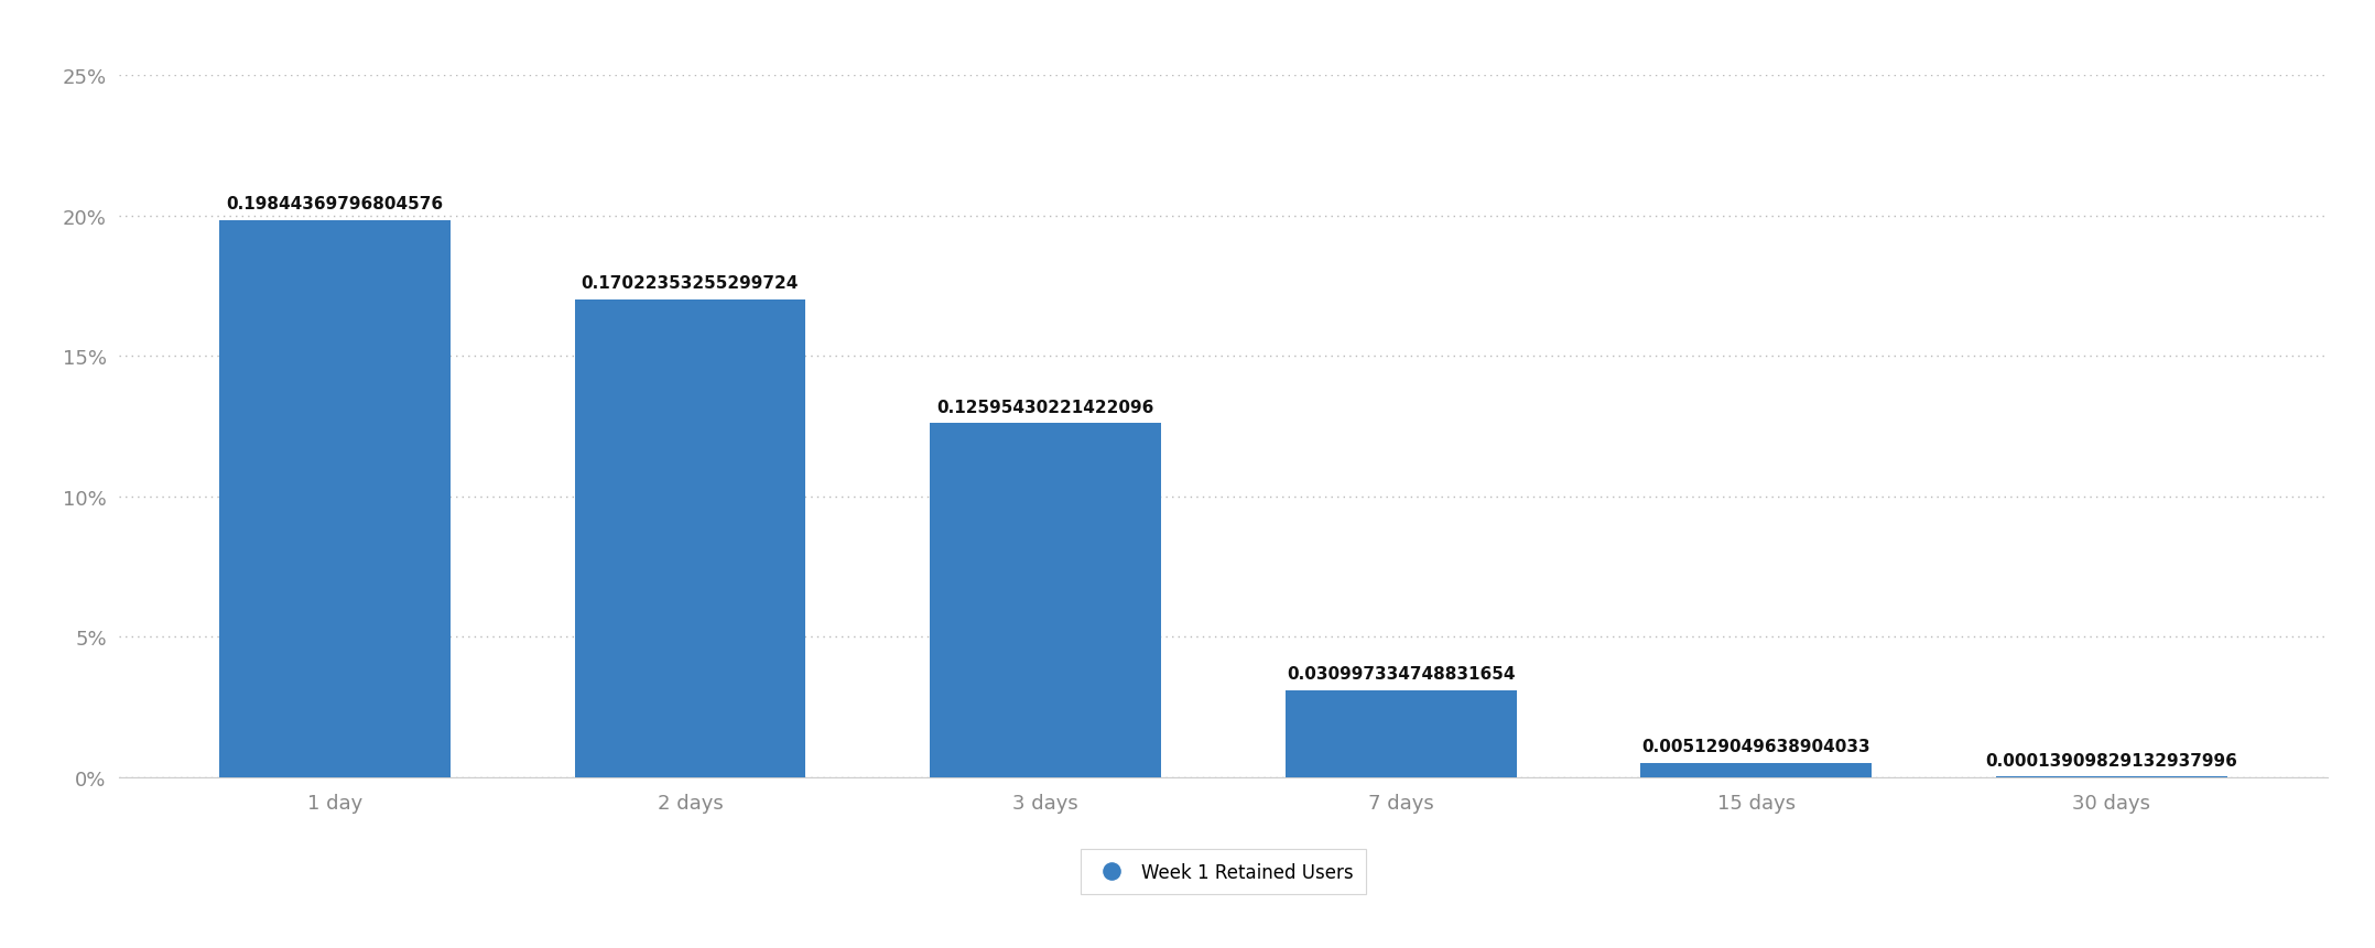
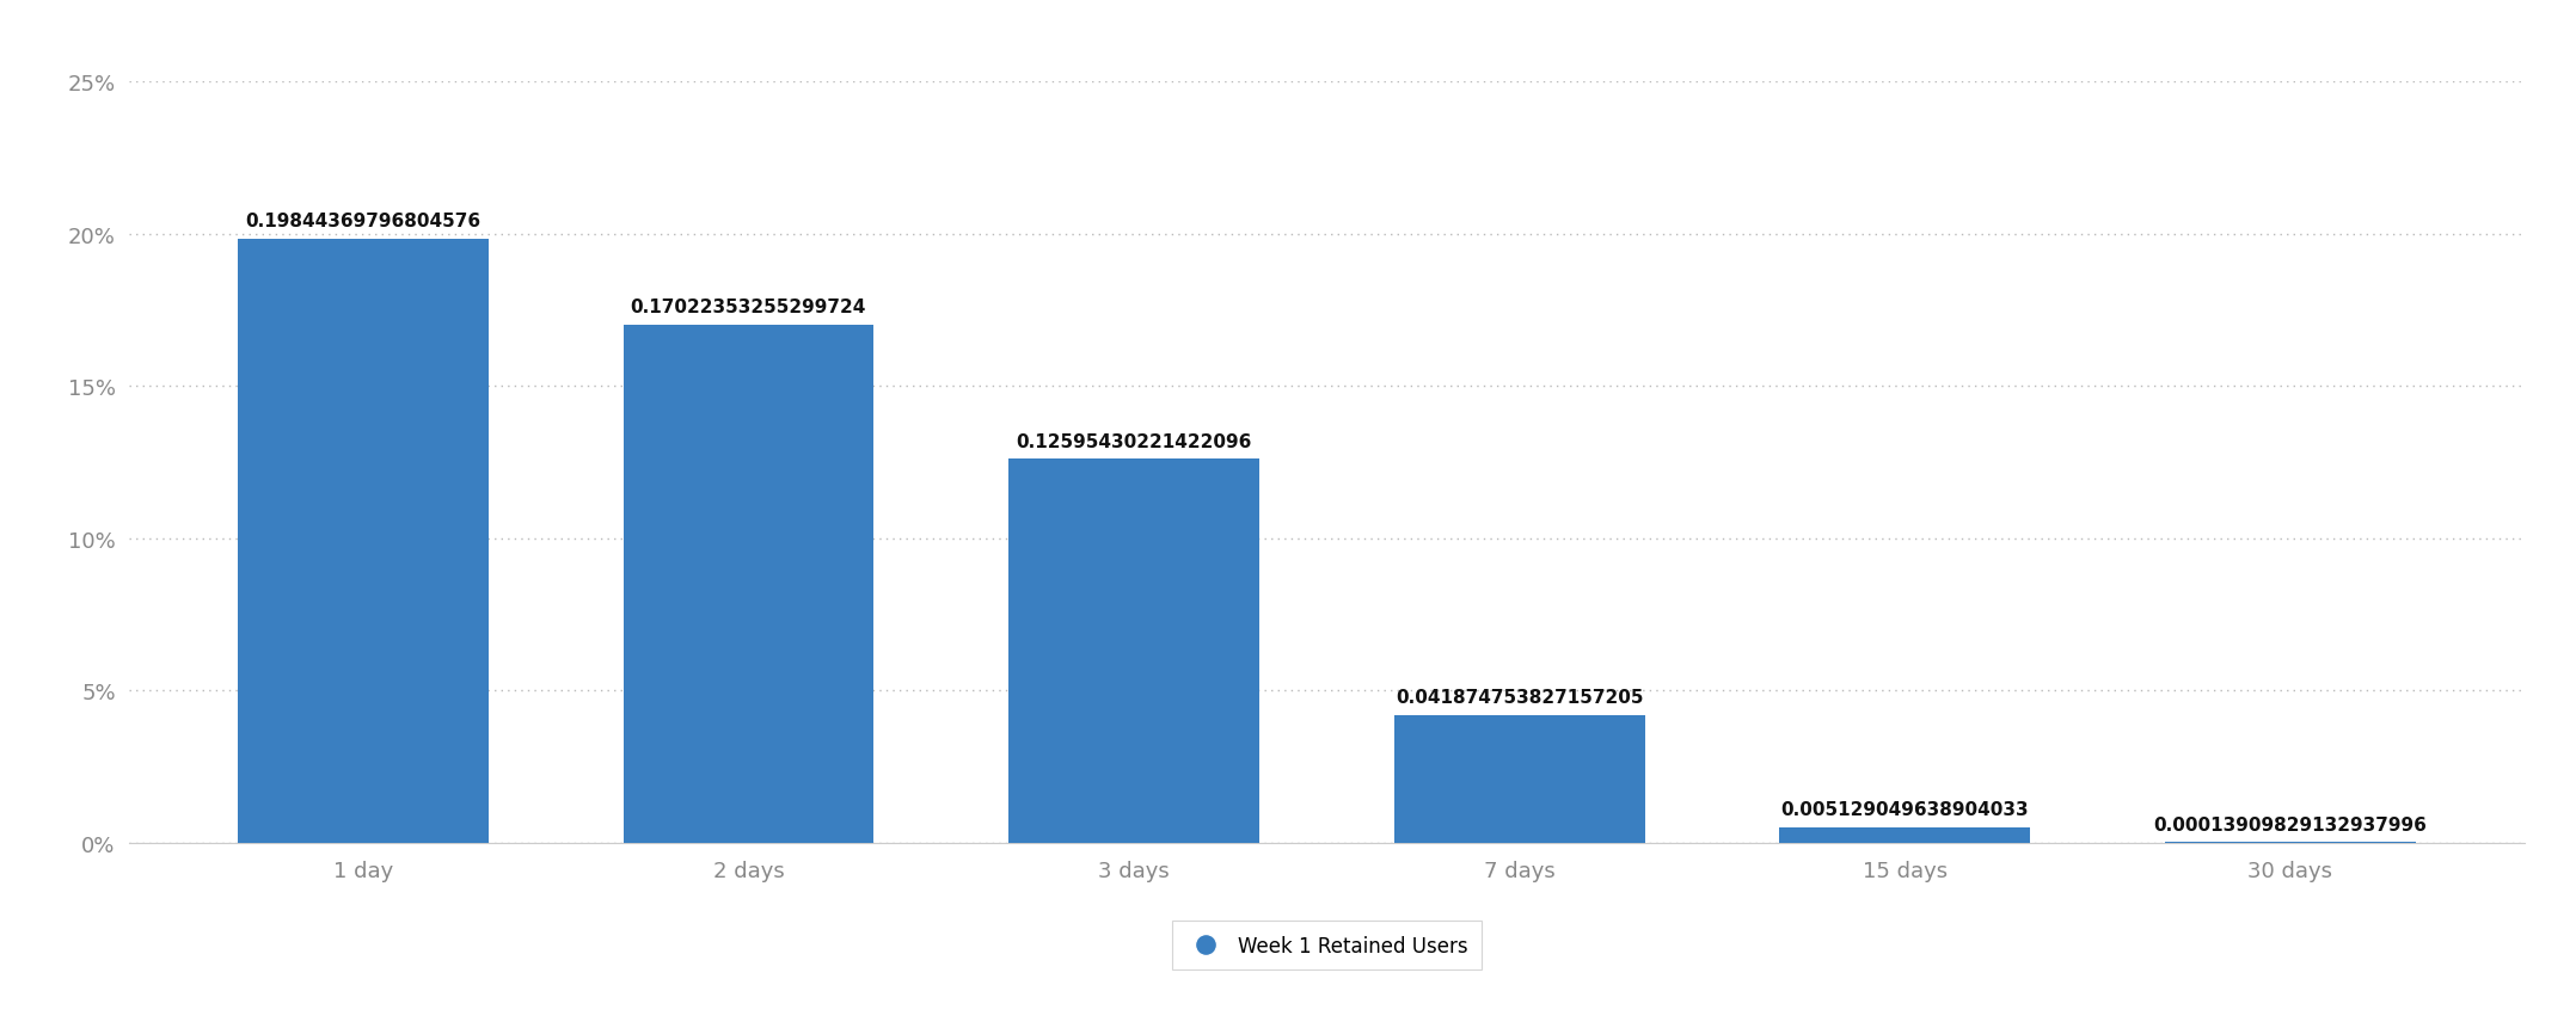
7 days: 0.030997334748831654 -> 0.041874753827157205
